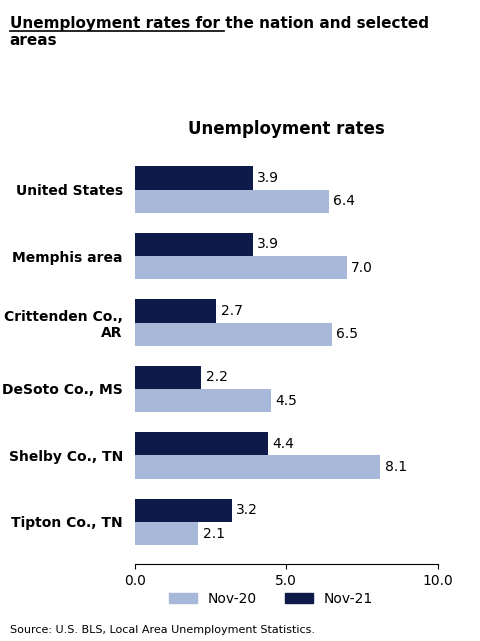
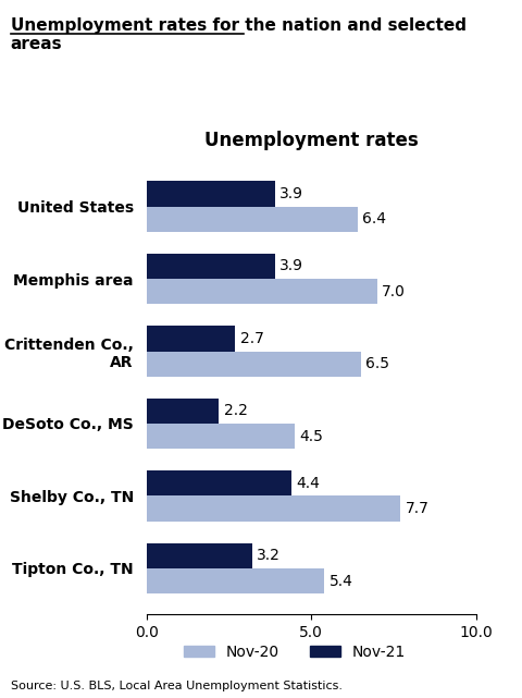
Nov-20/Shelby Co., TN: 8.1 -> 7.7
Nov-20/Tipton Co., TN: 2.1 -> 5.4
